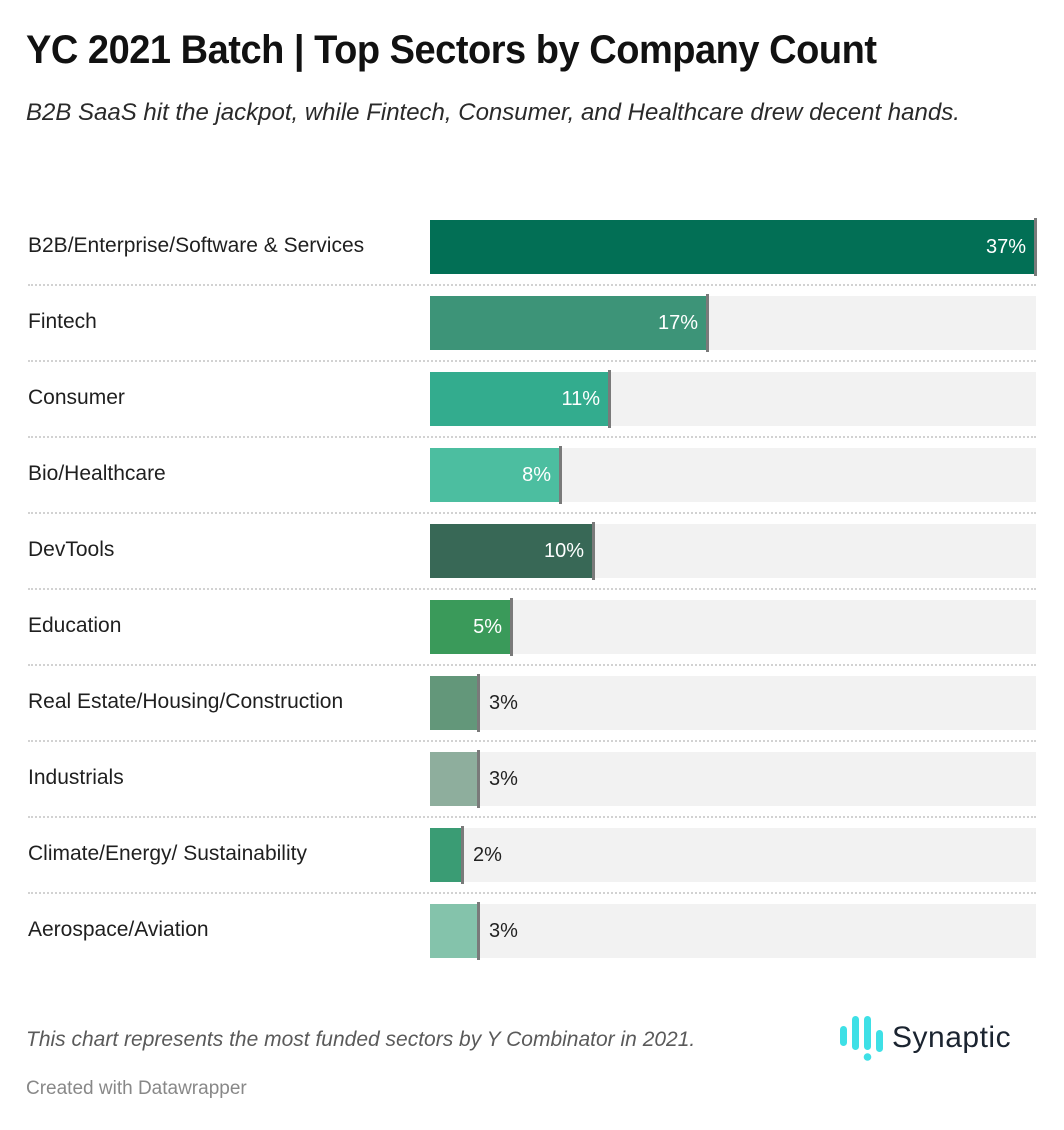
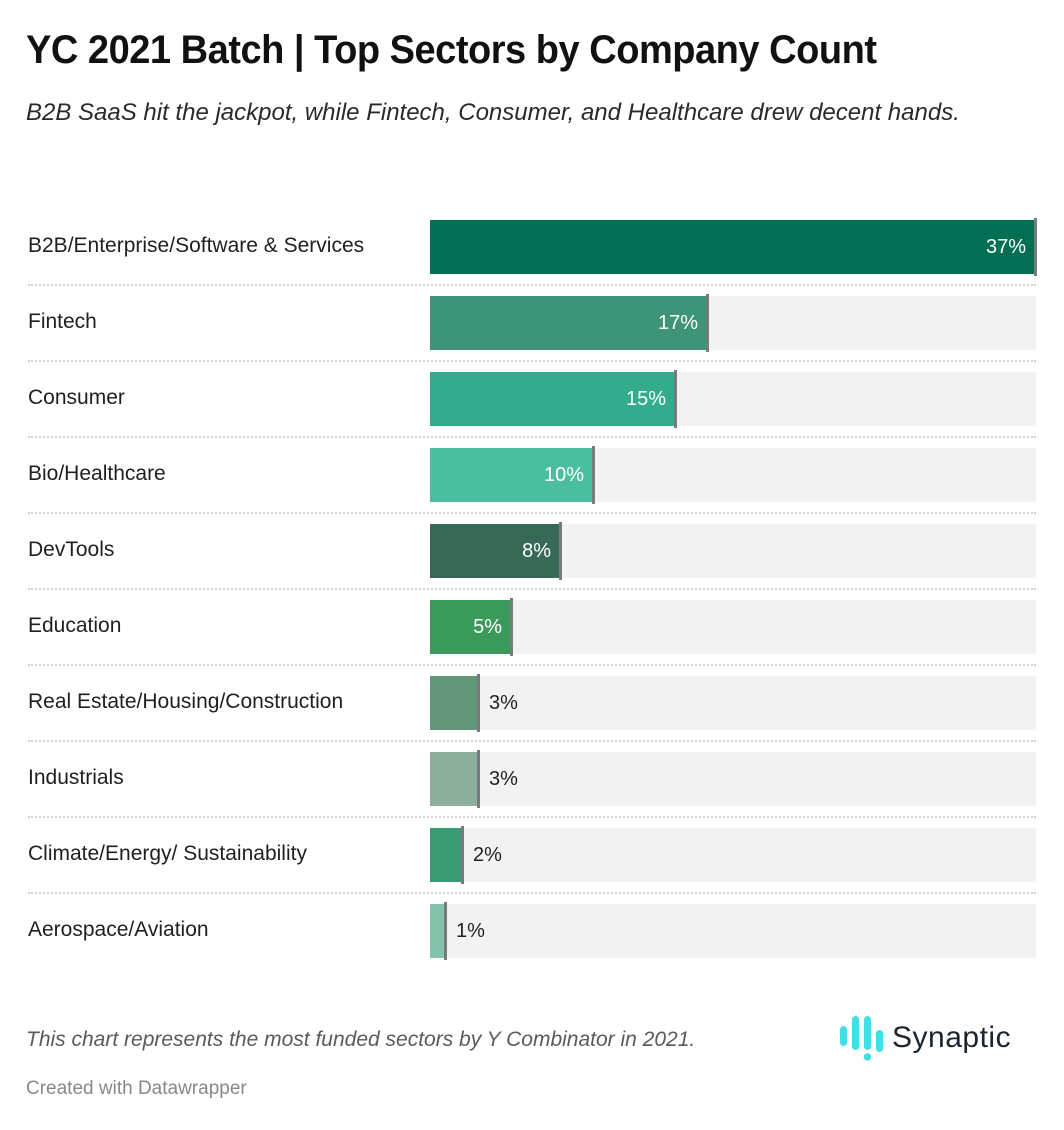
Consumer: 11% -> 15%
Bio/Healthcare: 8% -> 10%
DevTools: 10% -> 8%
Aerospace/Aviation: 3% -> 1%
